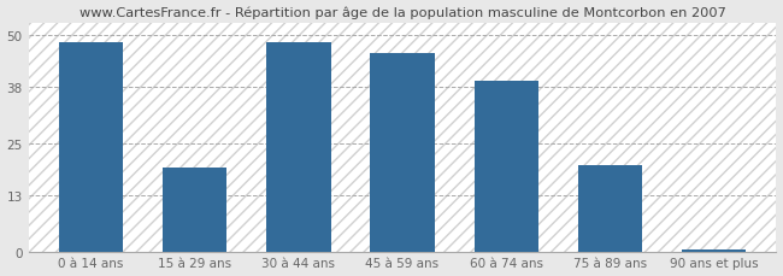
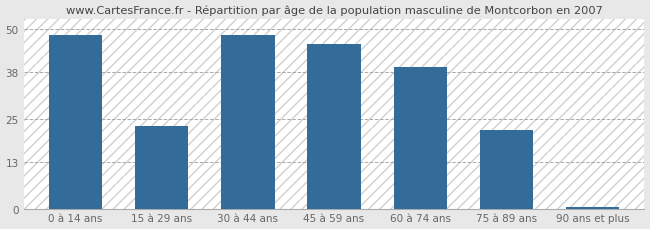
15 à 29 ans: 19.5 -> 23.0
75 à 89 ans: 20.0 -> 22.0
